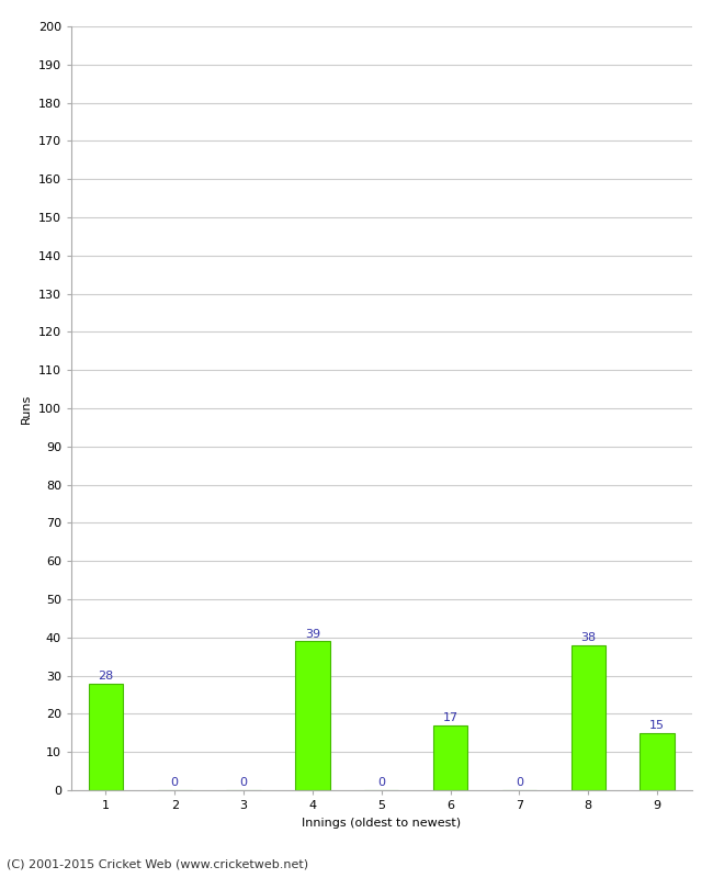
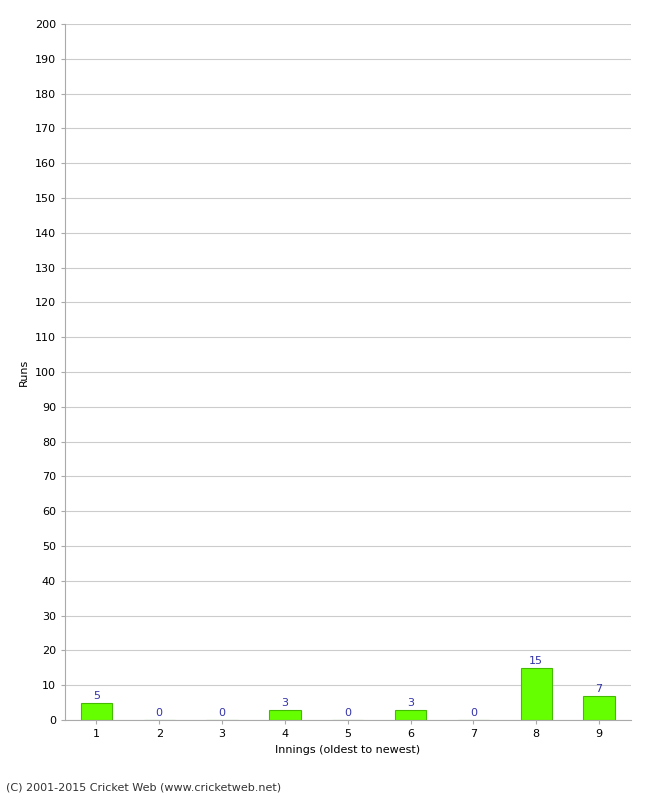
1: 28 -> 5
4: 39 -> 3
6: 17 -> 3
8: 38 -> 15
9: 15 -> 7
